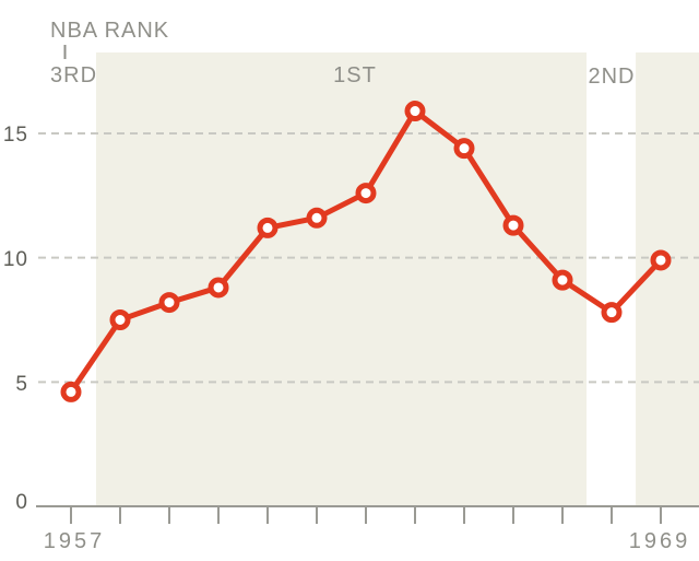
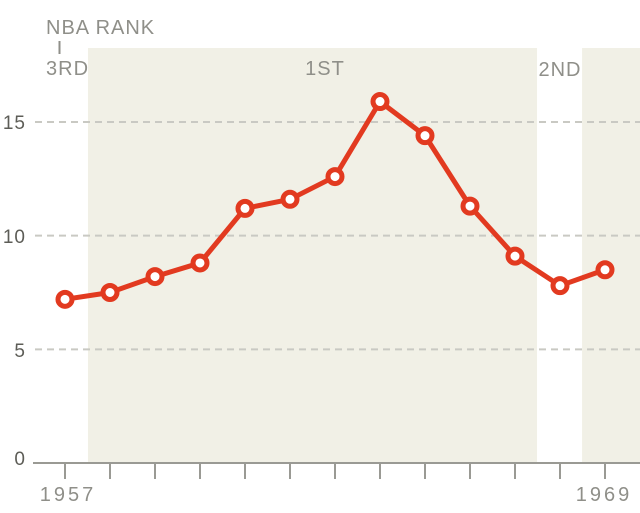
1957: 4.6 -> 7.2
1969: 9.9 -> 8.5
